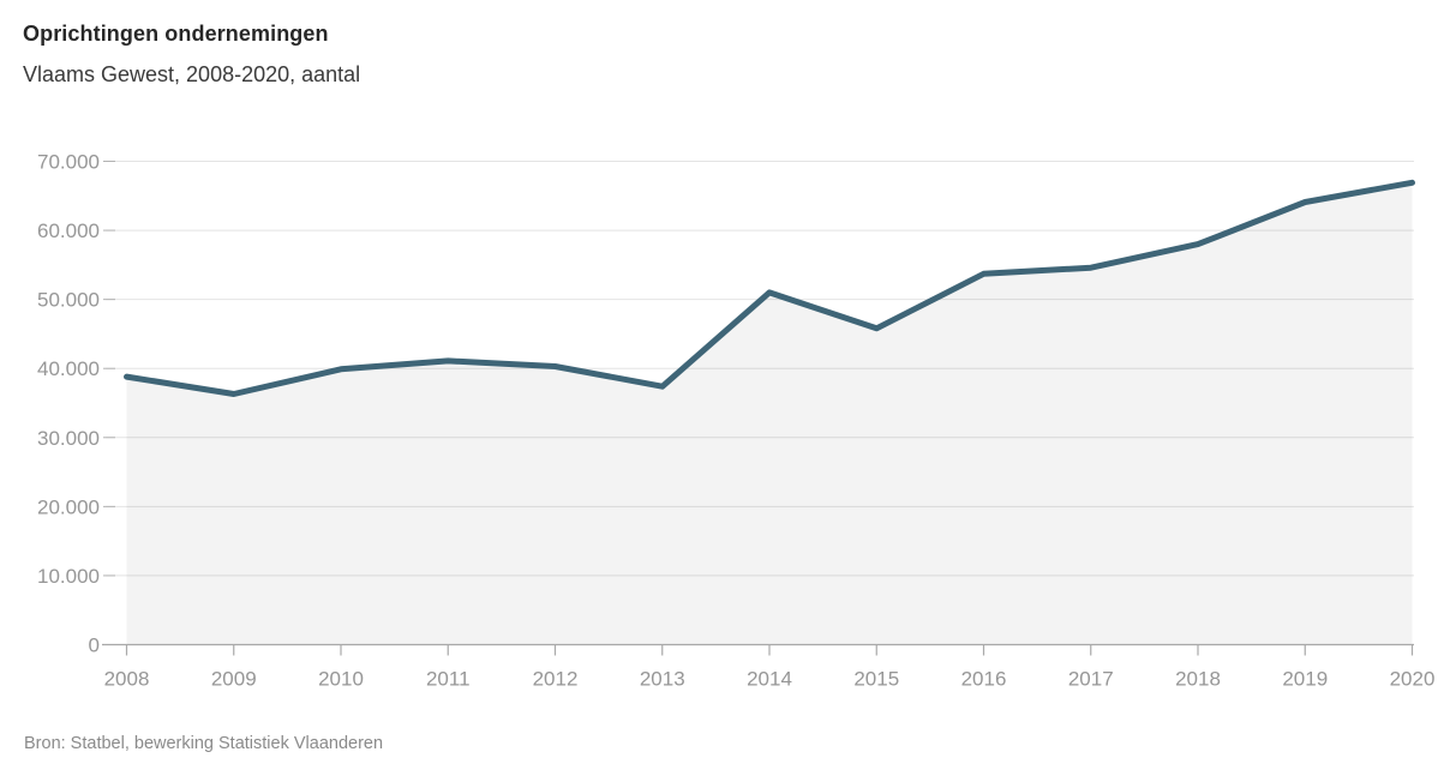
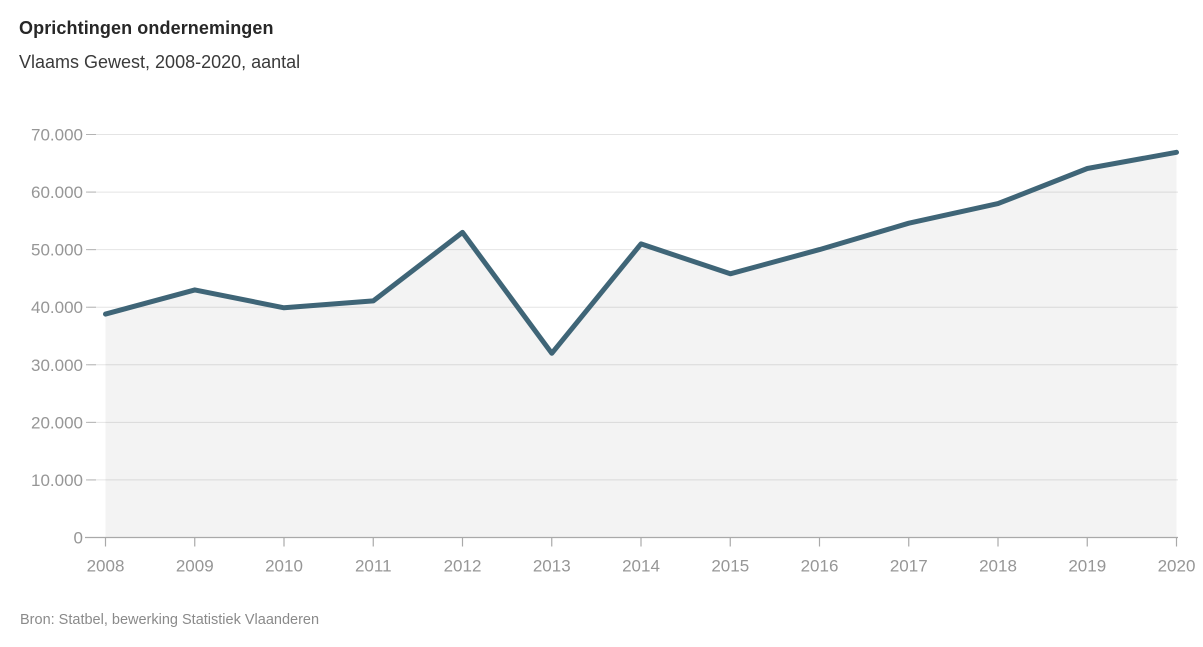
2009: 36000 -> 43000
2012: 40000 -> 53000
2013: 37000 -> 32000
2016: 54000 -> 50000
